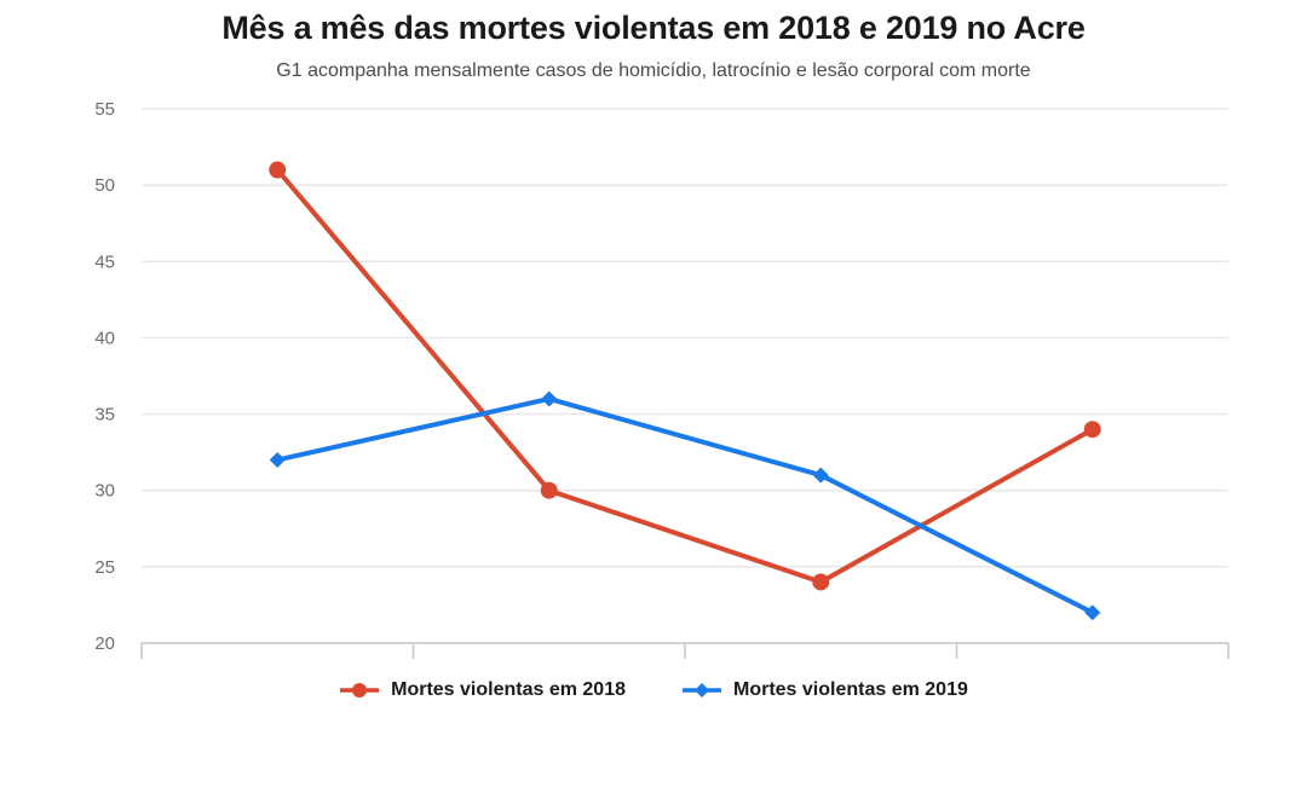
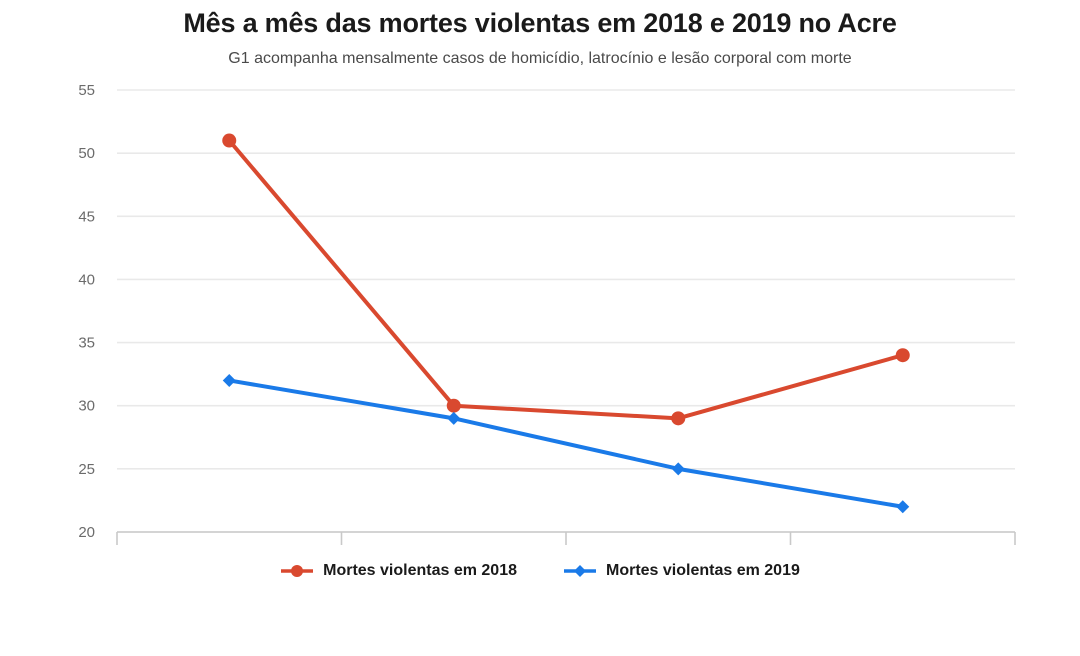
Mortes violentas em 2019/FEVEREIRO: 36 -> 29
Mortes violentas em 2018/MARÇO: 24 -> 29
Mortes violentas em 2019/MARÇO: 31 -> 25
